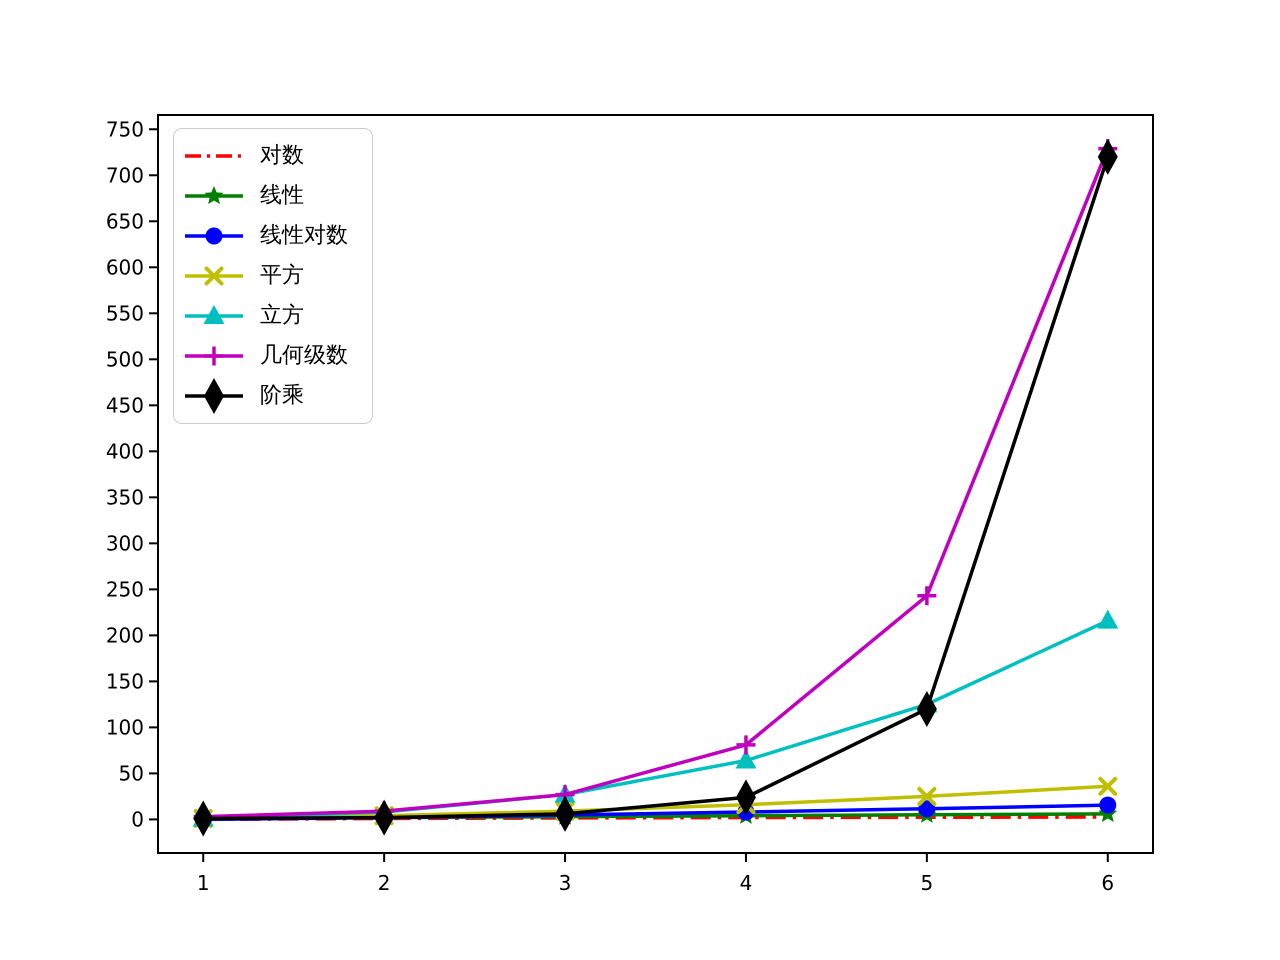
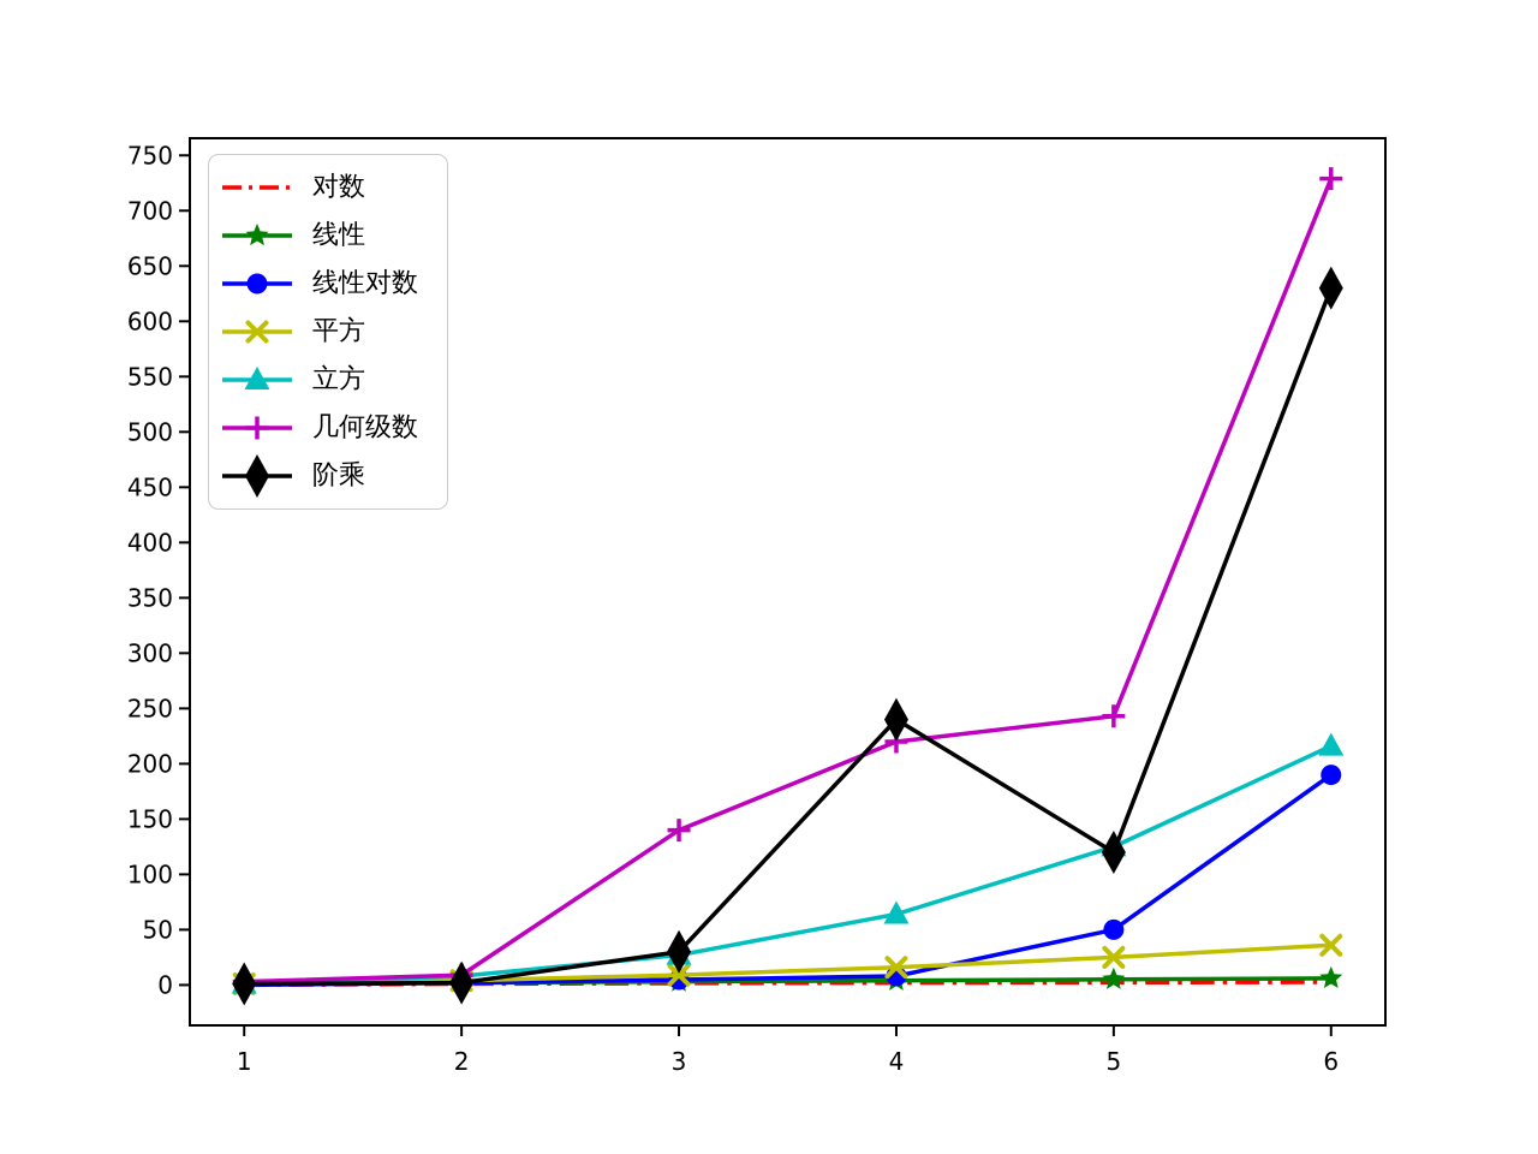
几何级数/3: 30 -> 140
阶乘/3: 10 -> 30
几何级数/4: 80 -> 220
阶乘/4: 20 -> 240
线性对数/5: 10 -> 50
线性对数/6: 20 -> 190
阶乘/6: 720 -> 630
